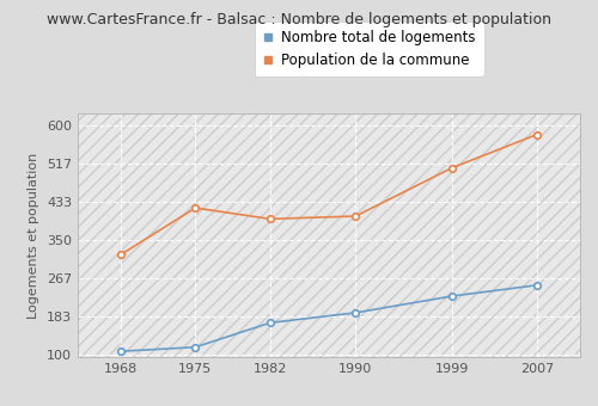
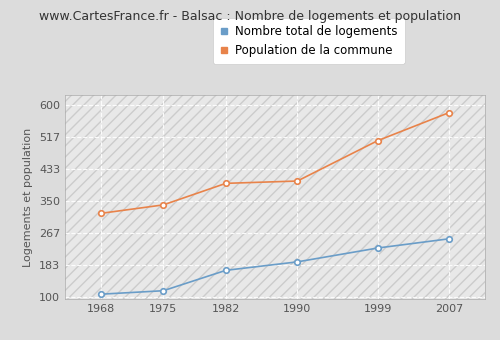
Population de la commune/1975: 420 -> 340
